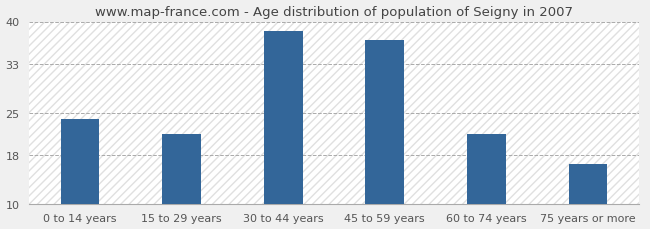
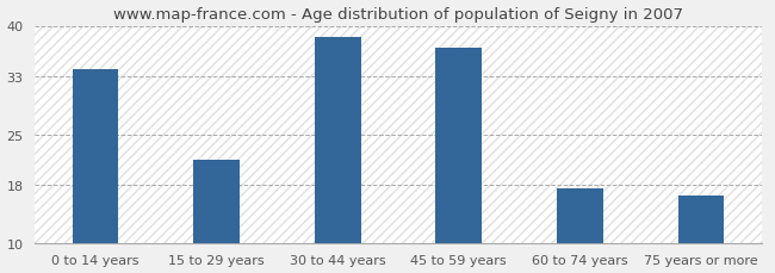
0 to 14 years: 24.0 -> 34.0
60 to 74 years: 21.4 -> 17.5
